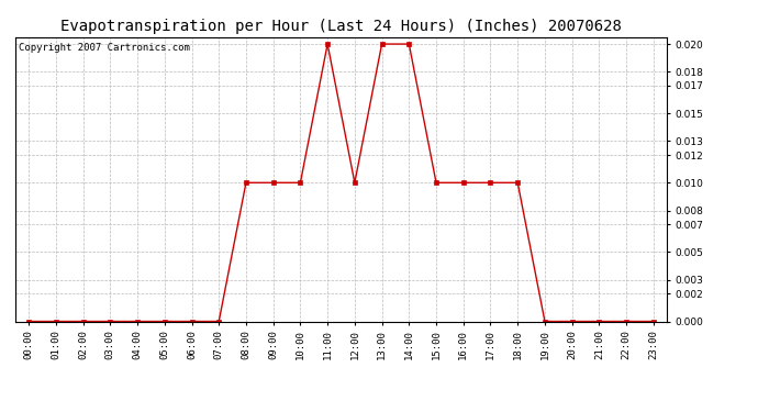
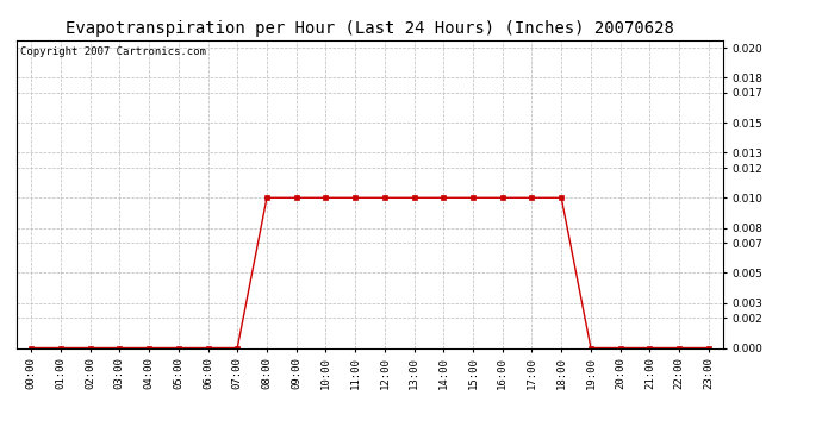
11:00: 0.02 -> 0.01
13:00: 0.02 -> 0.01
14:00: 0.02 -> 0.01
